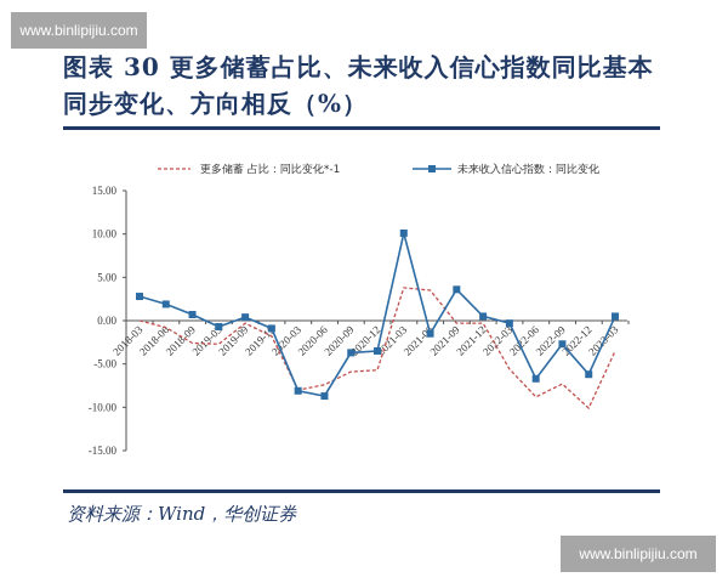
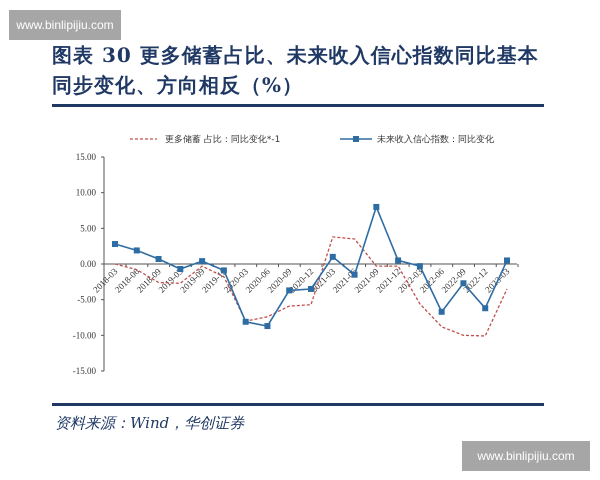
未来收入信心指数：同比变化/2021-03: 10 -> 1
未来收入信心指数：同比变化/2021-09: 4 -> 8
更多储蓄 占比：同比变化*-1/2022-09: -7 -> -10
